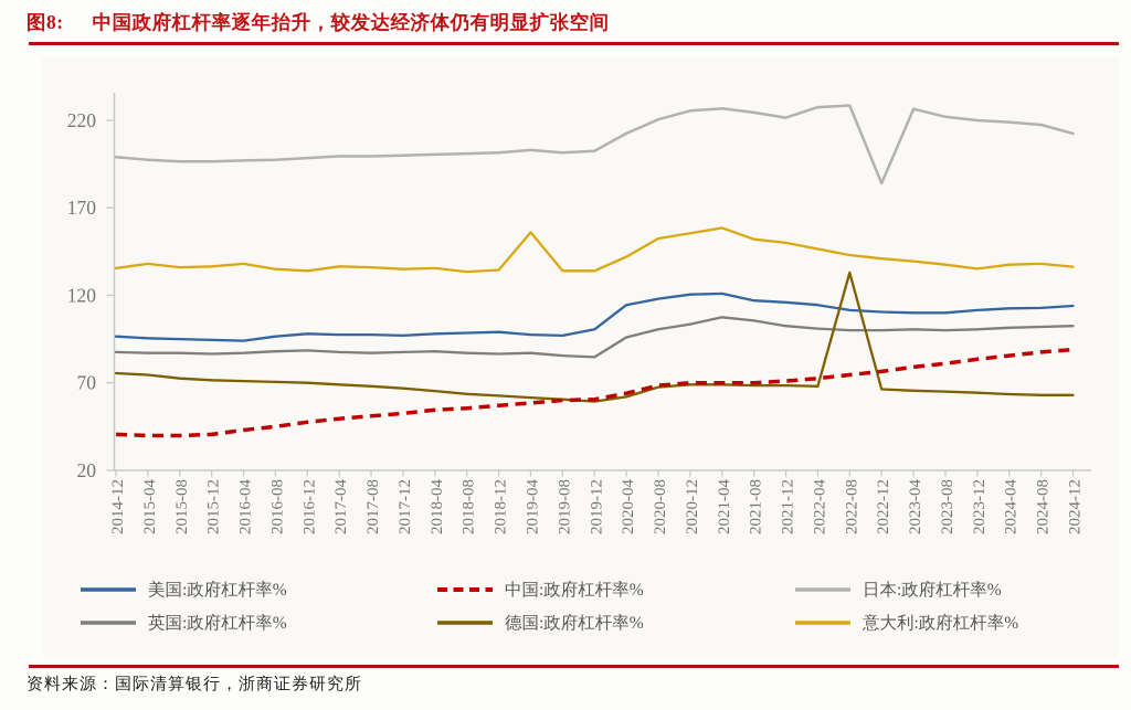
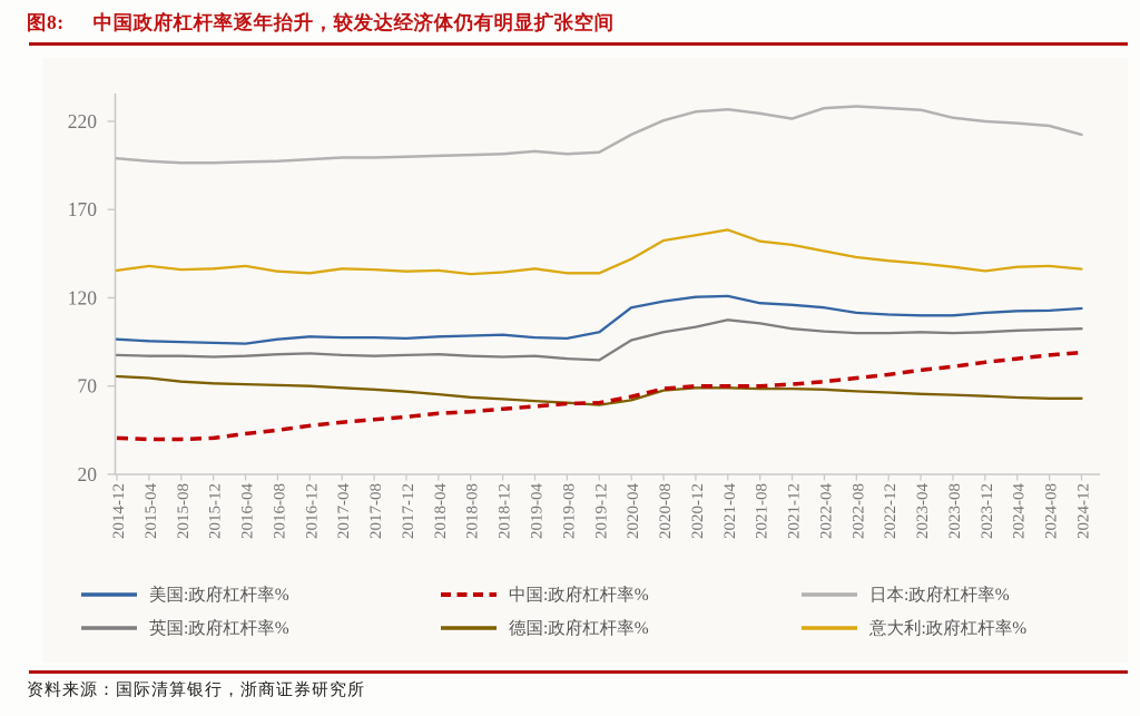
意大利:政府杠杆率%/2019-04: 156 -> 136
德国:政府杠杆率%/2022-08: 133 -> 67
日本:政府杠杆率%/2022-12: 184 -> 228
